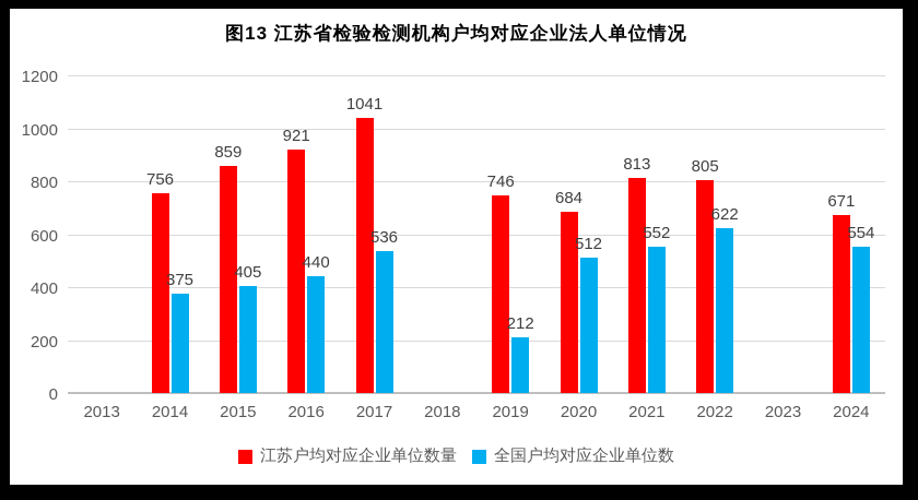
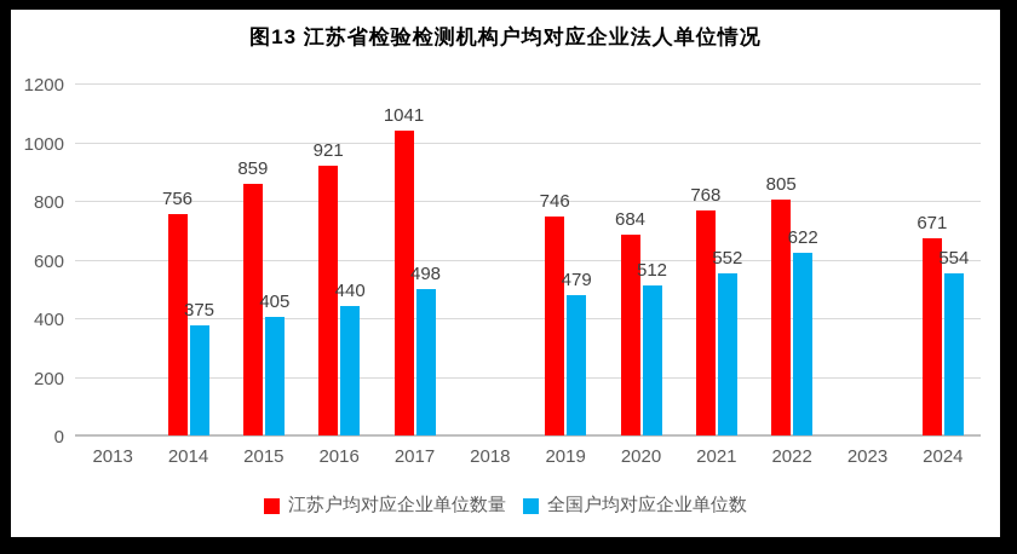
全国户均对应企业单位数/2017: 536 -> 498
全国户均对应企业单位数/2019: 212 -> 479
江苏户均对应企业单位数量/2021: 813 -> 768
